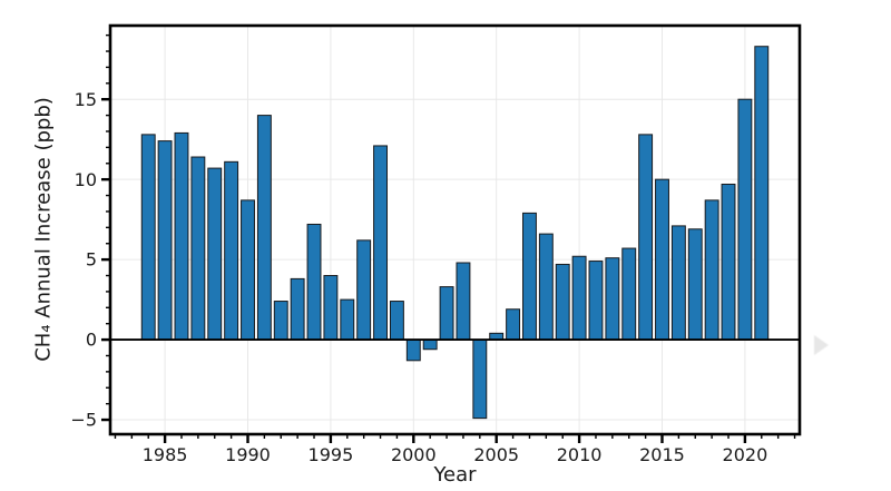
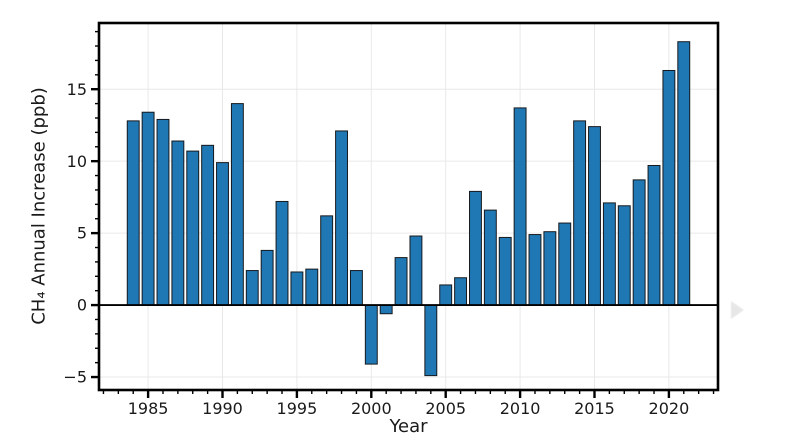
1985: 12.4 -> 13.4
1990: 8.7 -> 9.9
1995: 4.0 -> 2.3
2000: -1.3 -> -4.1
2005: 0.4 -> 1.4
2010: 5.2 -> 13.7
2015: 10.0 -> 12.4
2020: 15.0 -> 16.3
